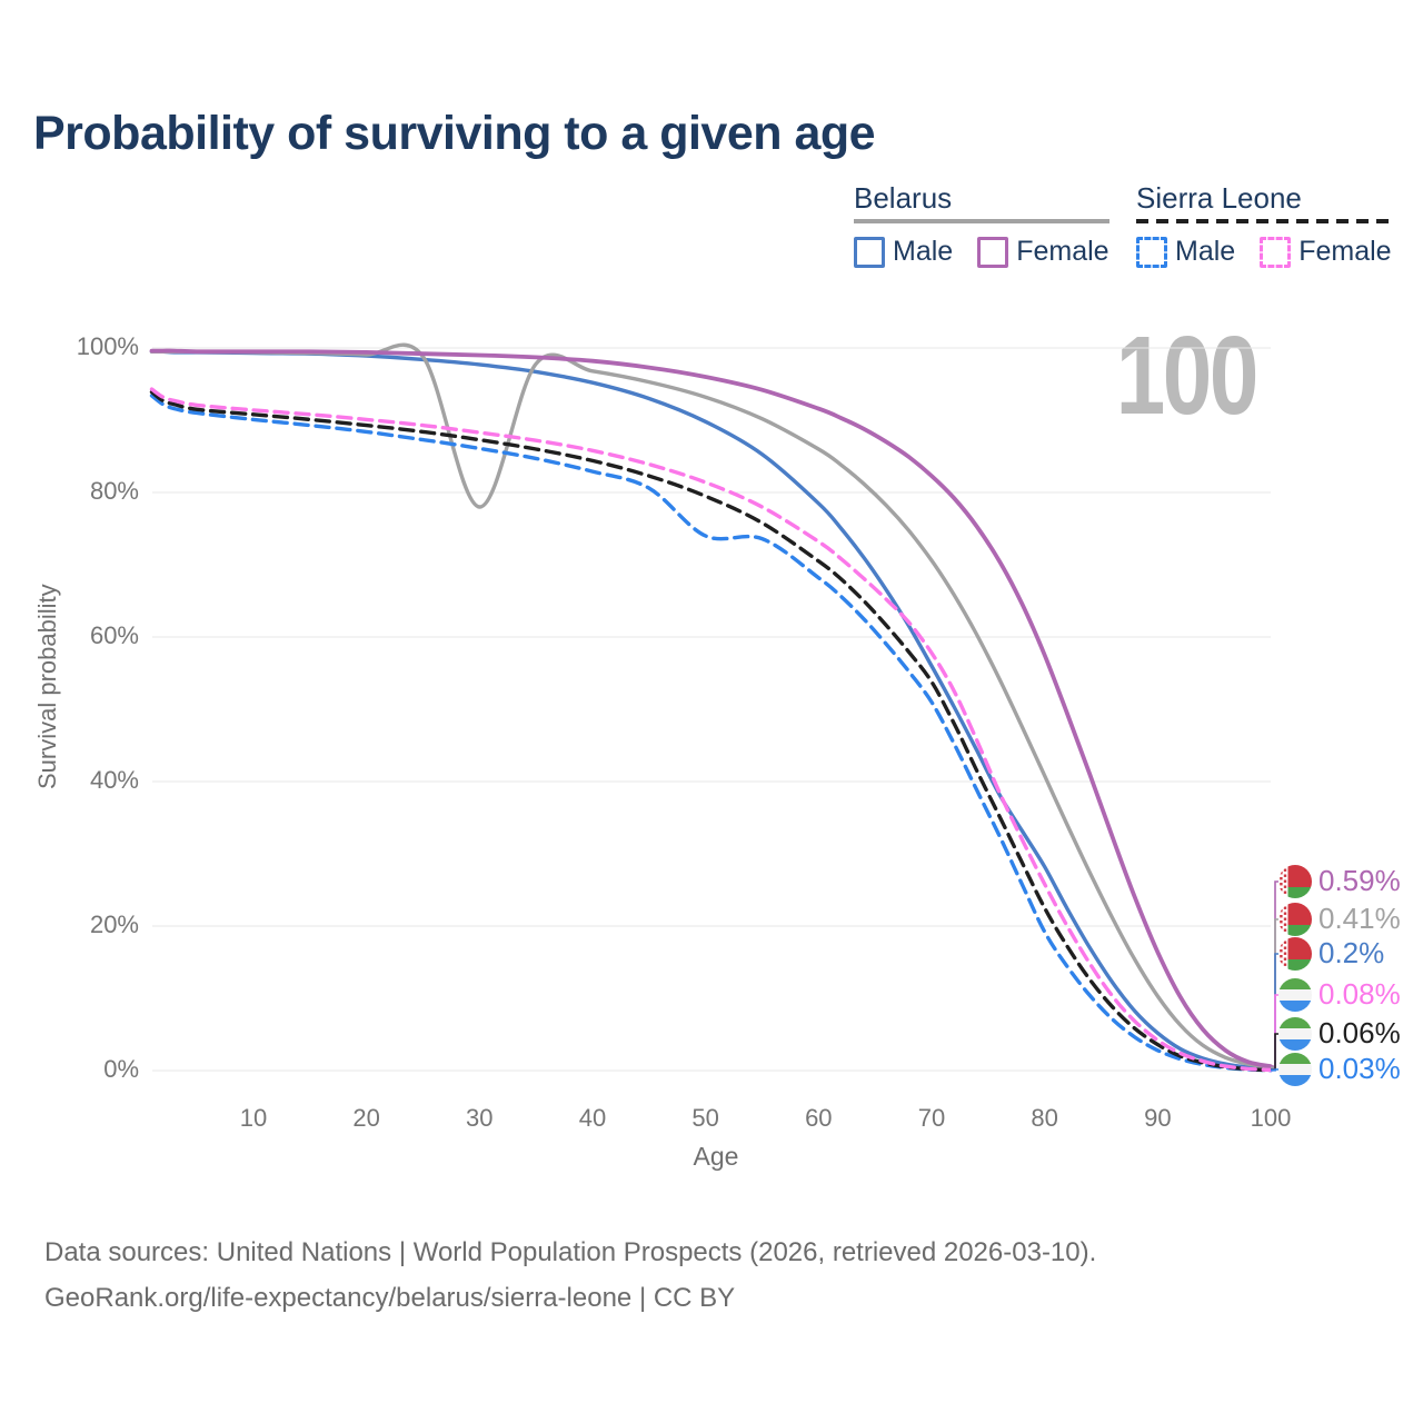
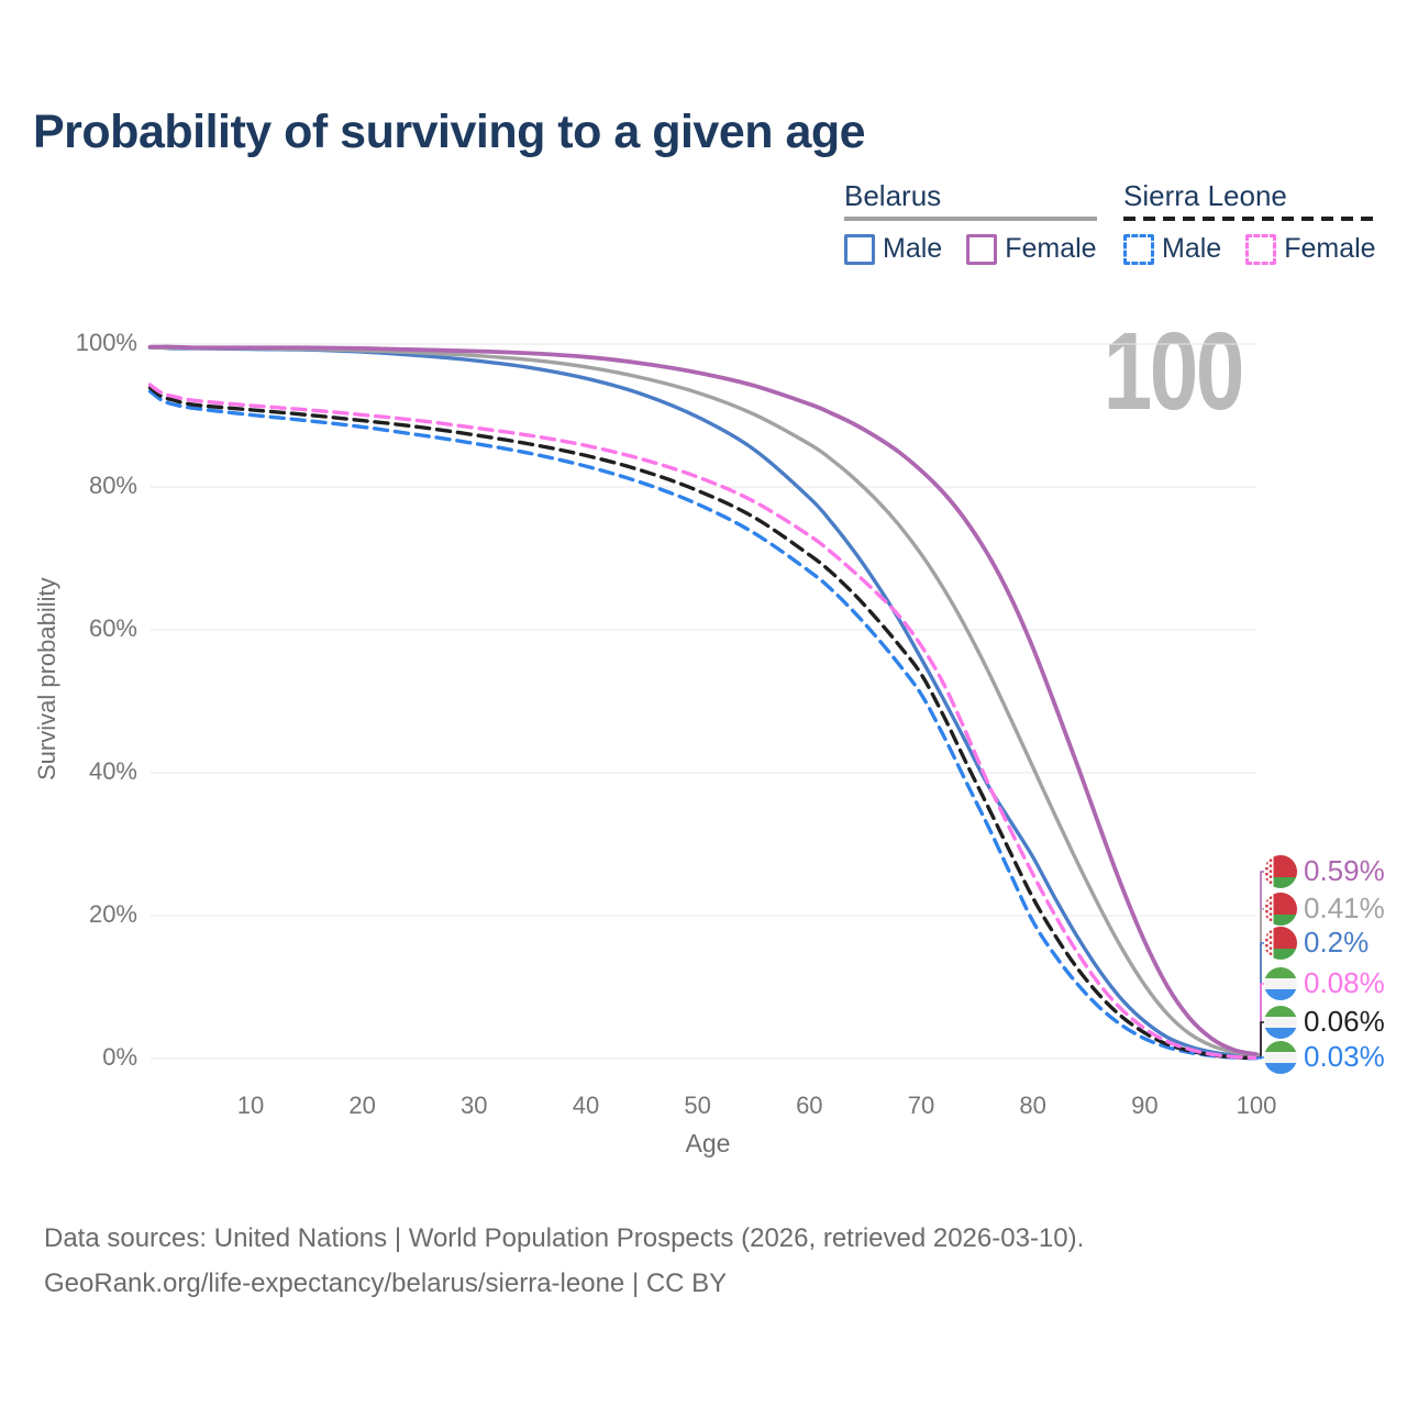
Belarus/30: 78% -> 98%
Sierra Leone Male/50: 74% -> 78%
